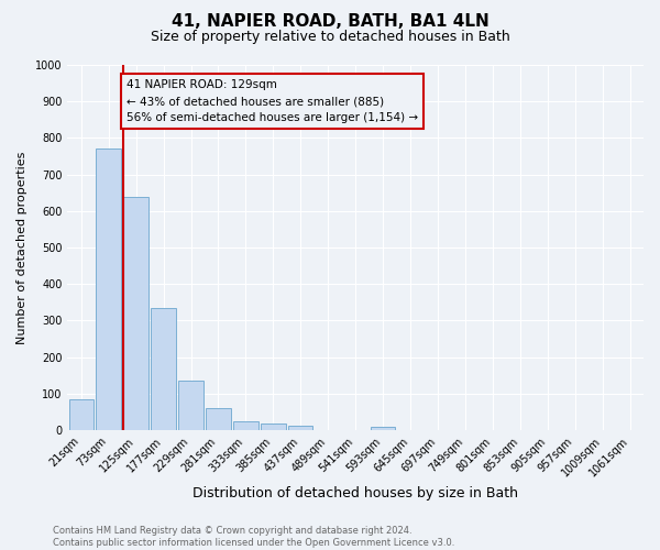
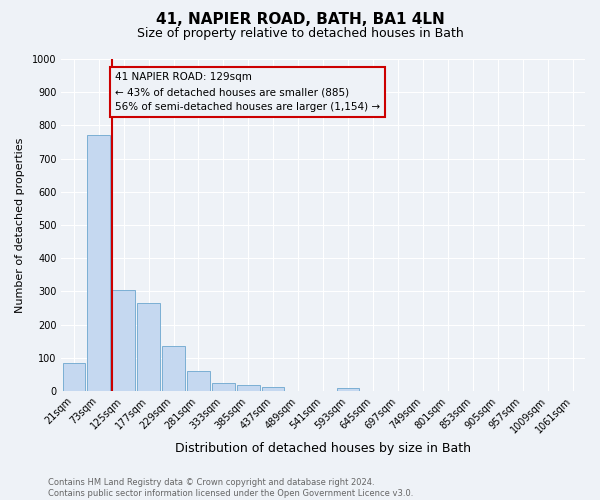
125sqm: 640 -> 305
177sqm: 335 -> 265
